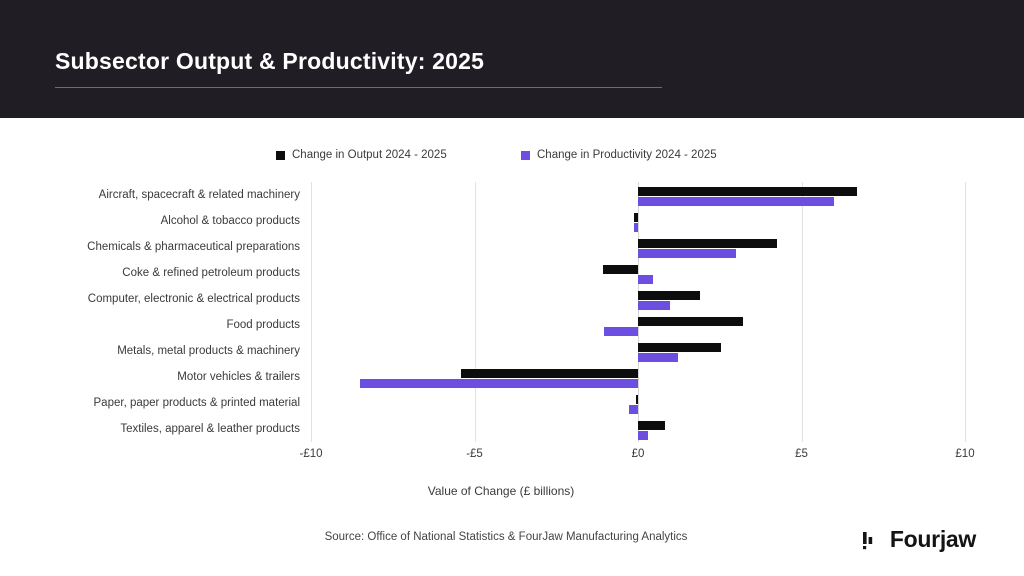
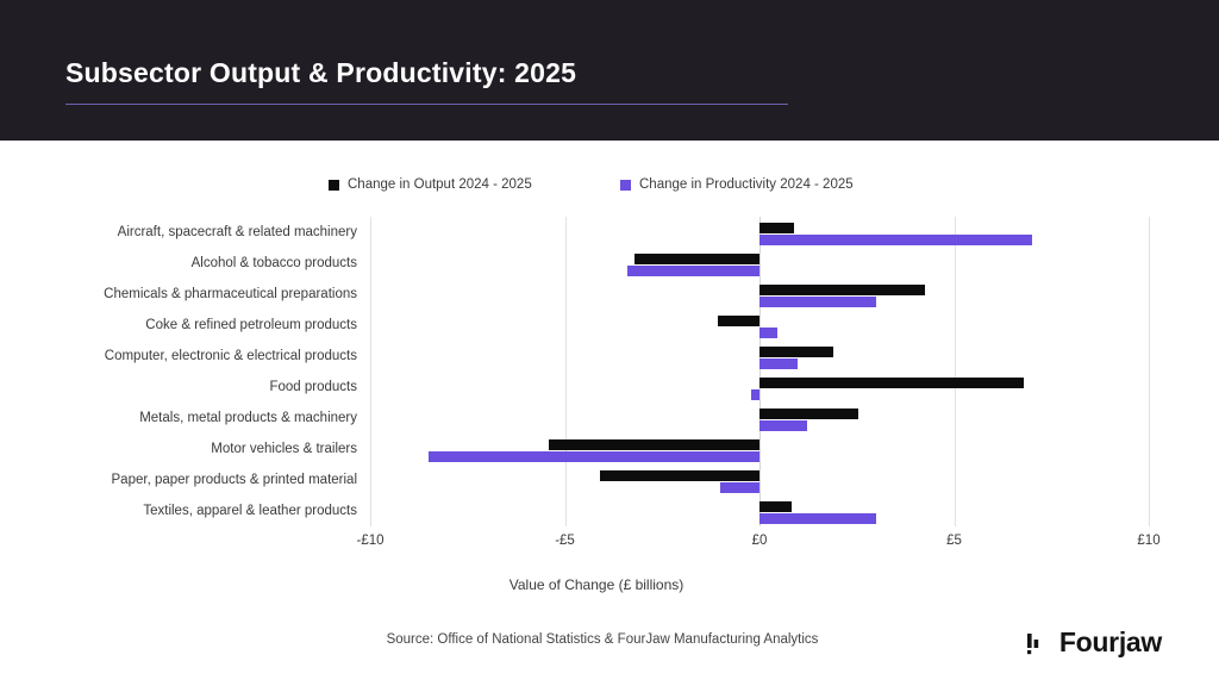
Change in Output 2024 - 2025/Aircraft, spacecraft & related machinery: £6.7 -> £0.9
Change in Productivity 2024 - 2025/Aircraft, spacecraft & related machinery: £6.0 -> £7.0
Change in Output 2024 - 2025/Alcohol & tobacco products: -£0.1 -> -£3.2
Change in Productivity 2024 - 2025/Alcohol & tobacco products: -£0.1 -> -£3.4
Change in Output 2024 - 2025/Food products: £3.2 -> £6.8
Change in Productivity 2024 - 2025/Food products: -£1.0 -> -£0.2
Change in Output 2024 - 2025/Paper, paper products & printed material: -£0.1 -> -£4.1
Change in Productivity 2024 - 2025/Paper, paper products & printed material: -£0.3 -> -£1.0
Change in Productivity 2024 - 2025/Textiles, apparel & leather products: £0.3 -> £3.0
